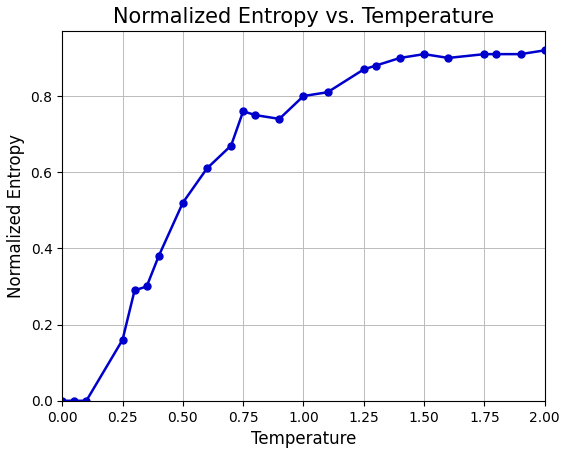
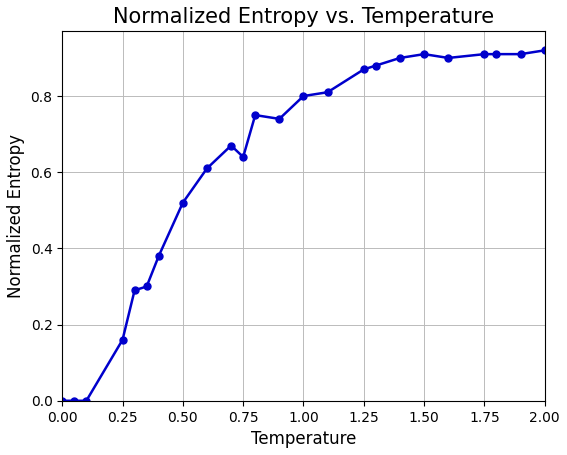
0.75: 0.76 -> 0.64
